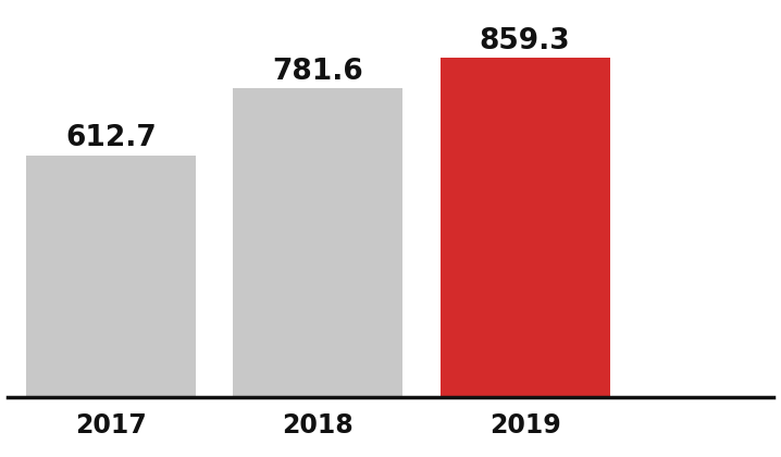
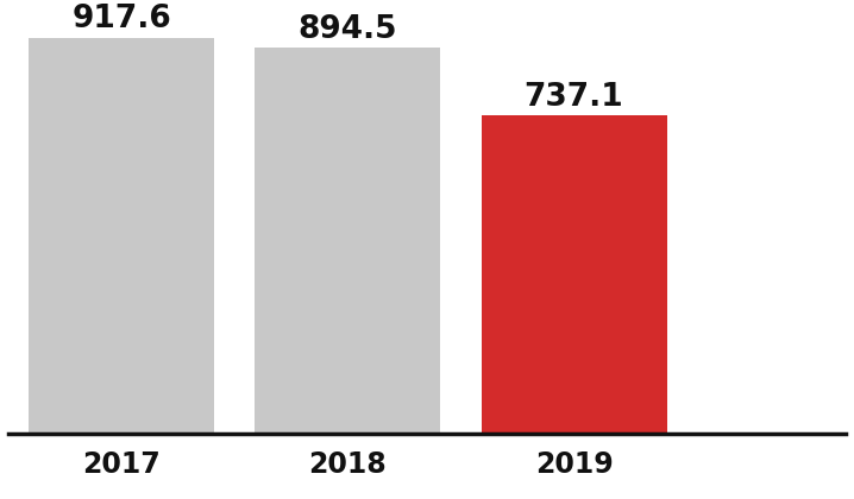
2017: 612.7 -> 917.6
2018: 781.6 -> 894.5
2019: 859.3 -> 737.1
